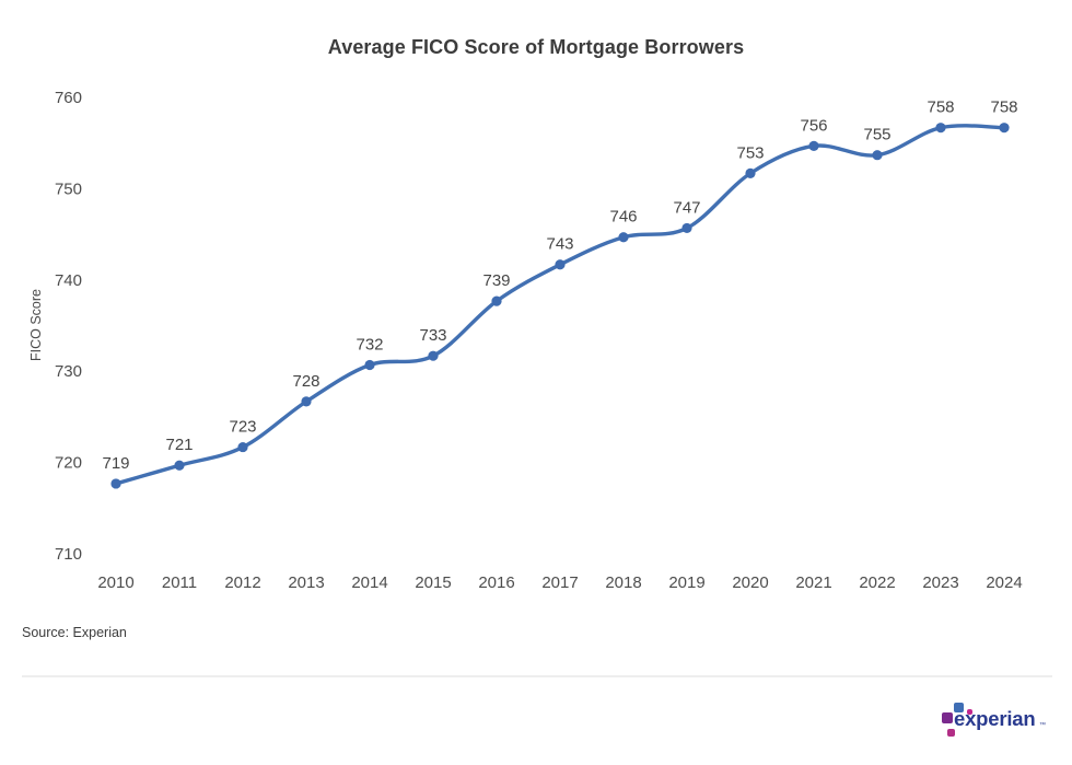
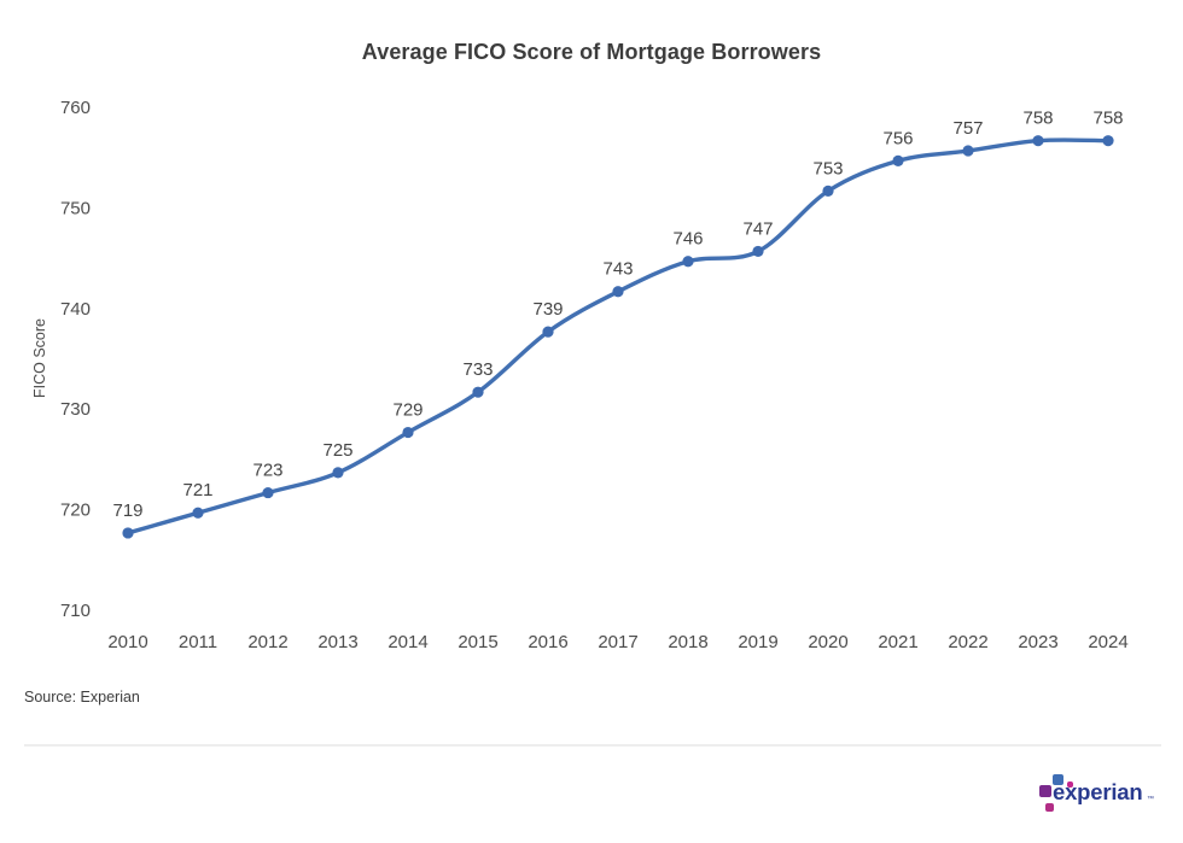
2013: 728 -> 725
2014: 732 -> 729
2022: 755 -> 757
